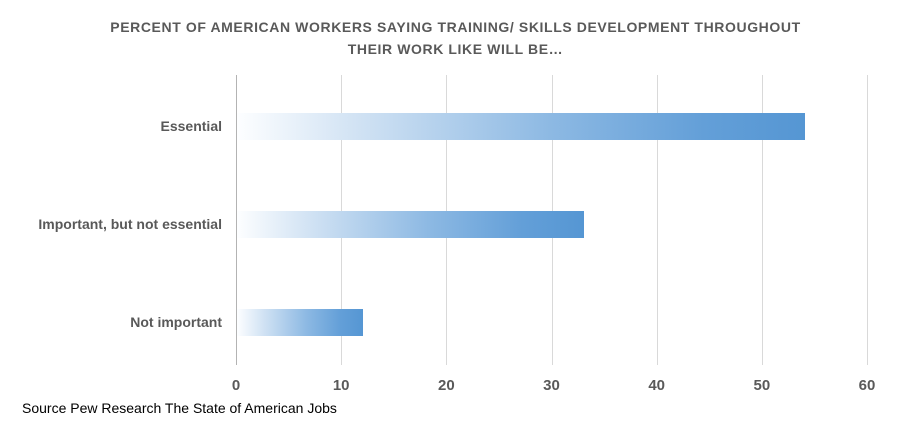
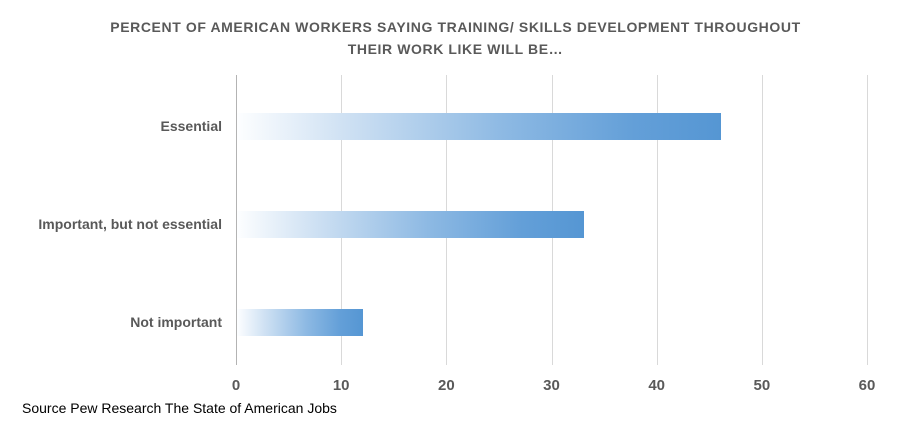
Essential: 54 -> 46
